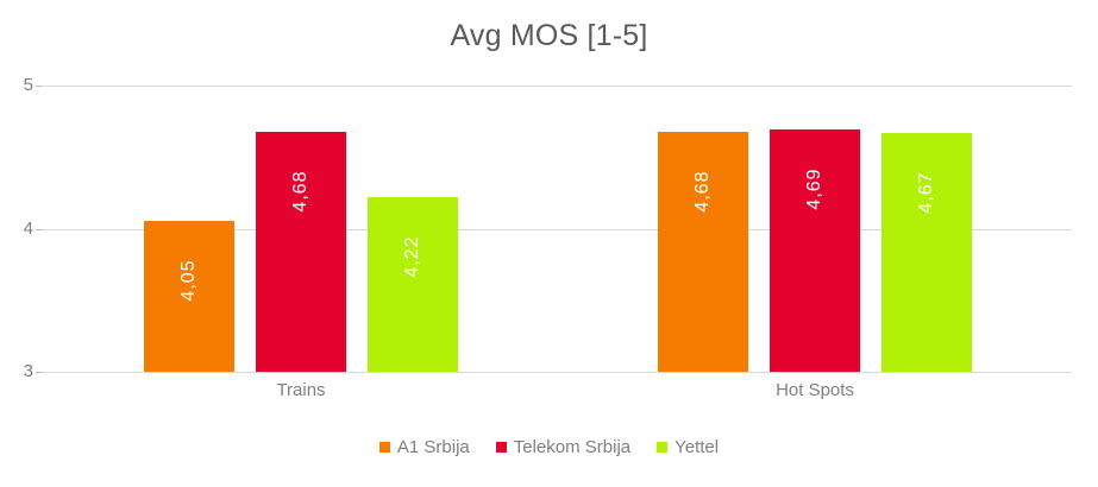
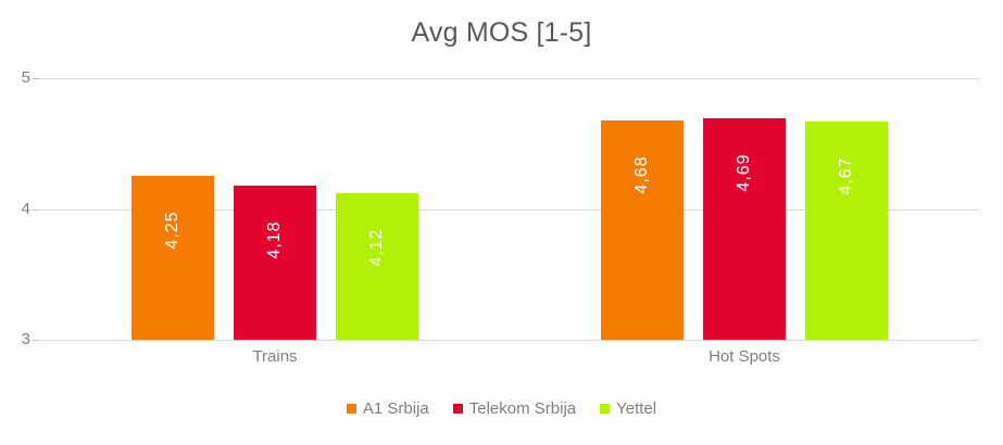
A1 Srbija/Trains: 4,05 -> 4,25
Telekom Srbija/Trains: 4,68 -> 4,18
Yettel/Trains: 4,22 -> 4,12
